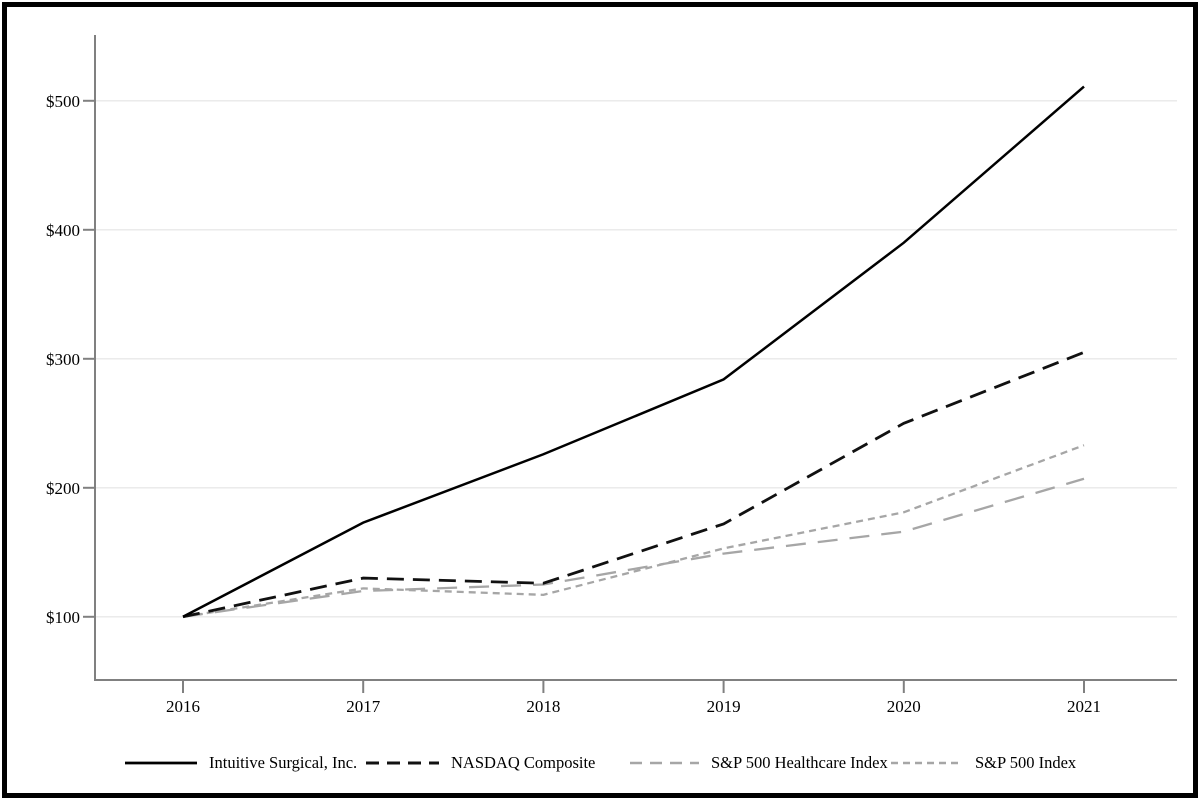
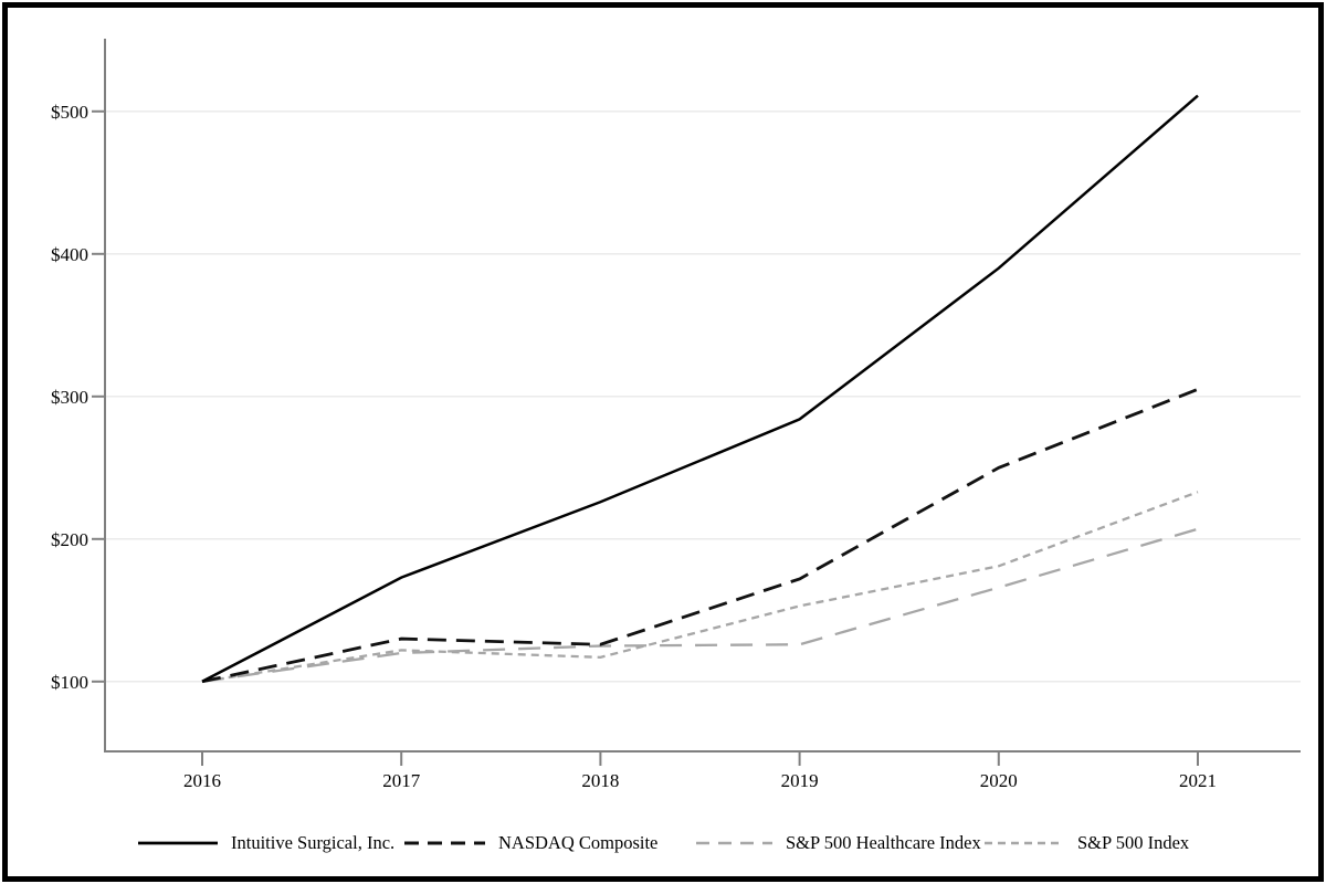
S&P 500 Healthcare Index/2019: $149 -> $126
